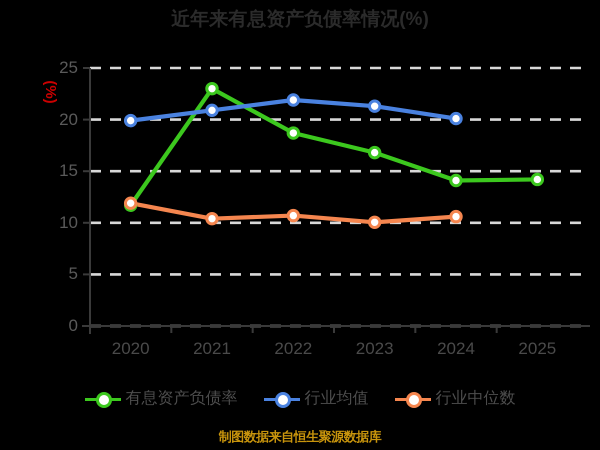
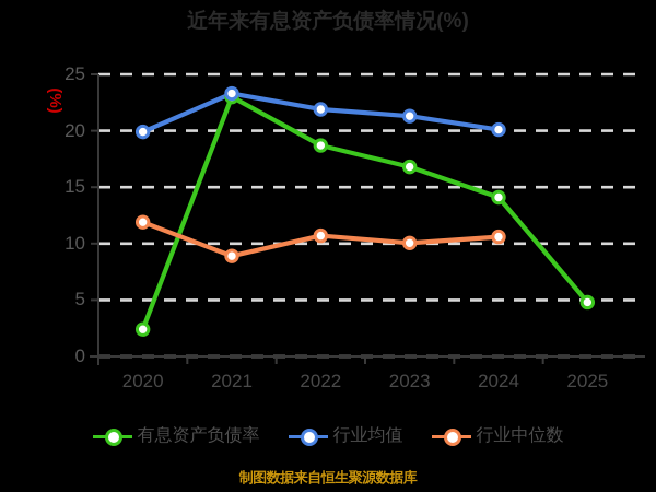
有息资产负债率/2020: 11.7 -> 2.4
行业均值/2021: 20.9 -> 23.3
行业中位数/2021: 10.4 -> 8.9
有息资产负债率/2025: 14.2 -> 4.8
